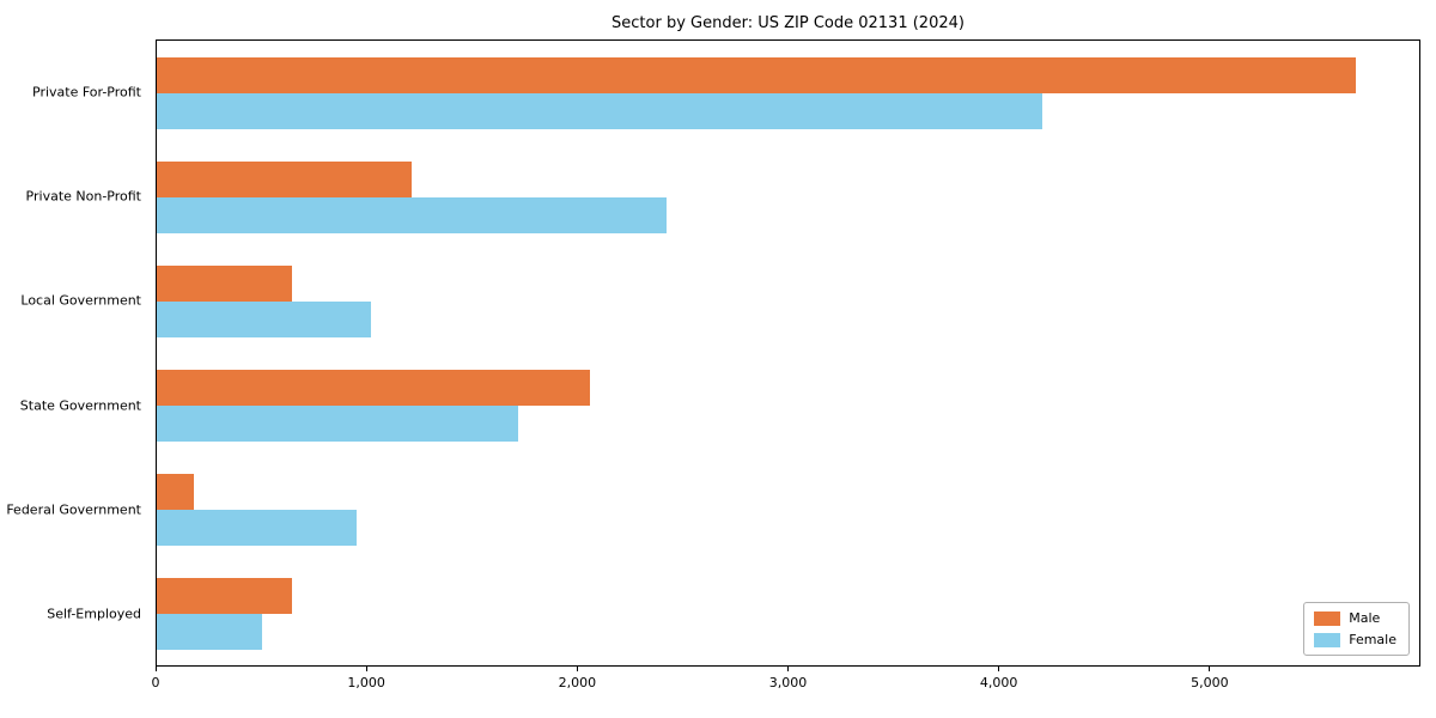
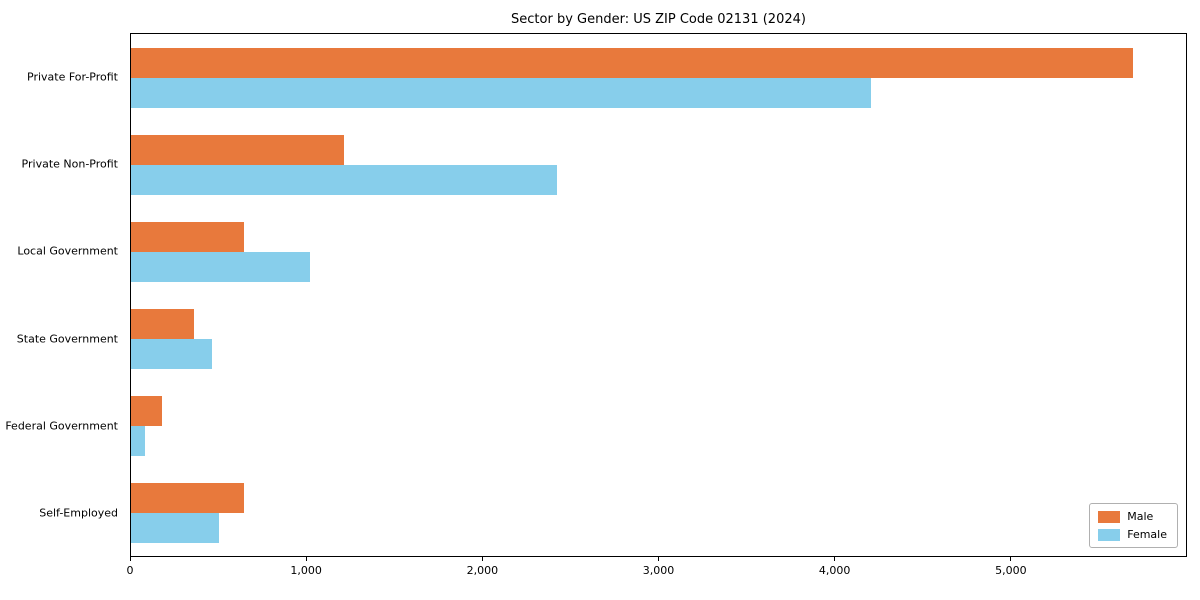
Male/State Government: 2060 -> 360
Female/State Government: 1720 -> 460
Female/Federal Government: 950 -> 80
